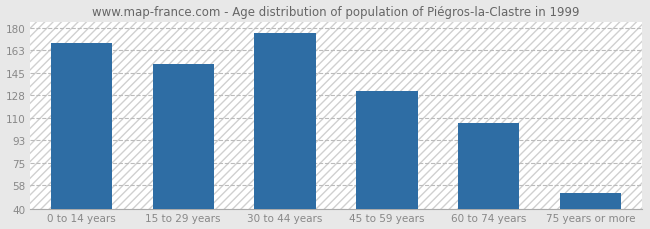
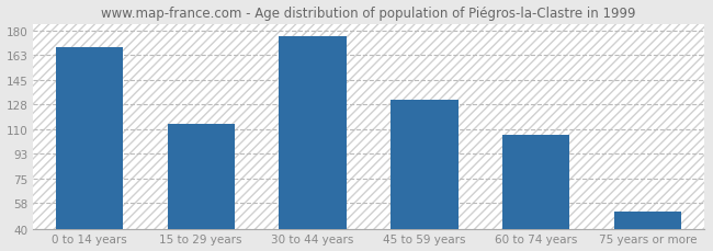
15 to 29 years: 152 -> 114
